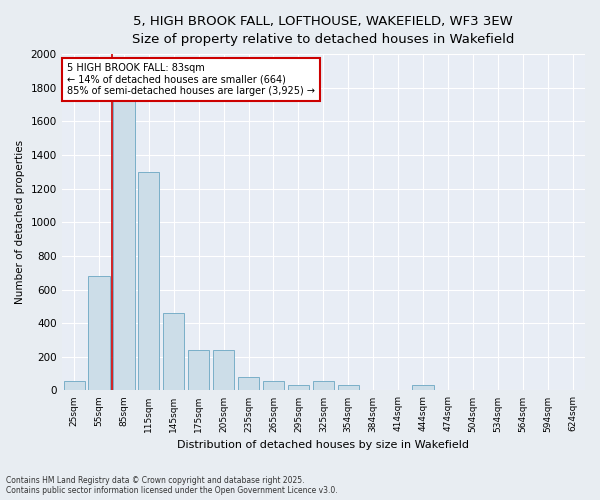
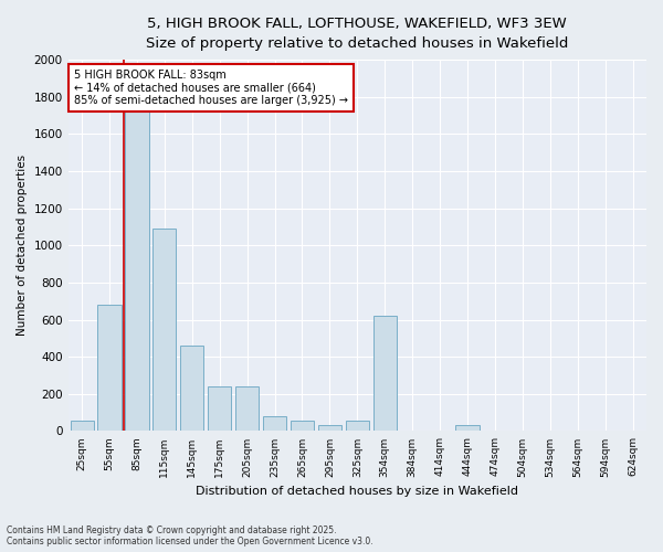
115sqm: 1300 -> 1090
354sqm: 30 -> 620
